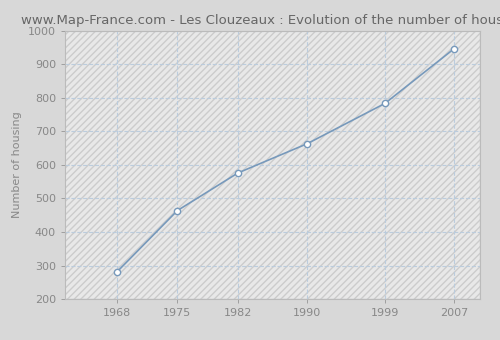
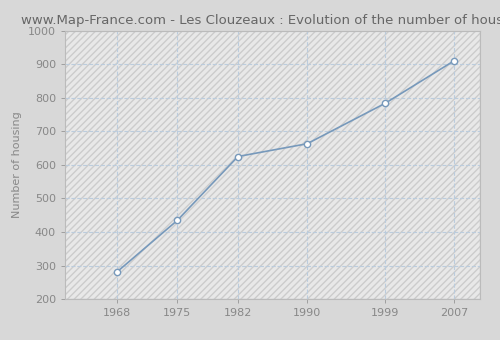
1975: 464 -> 435
1982: 576 -> 625
2007: 946 -> 910
